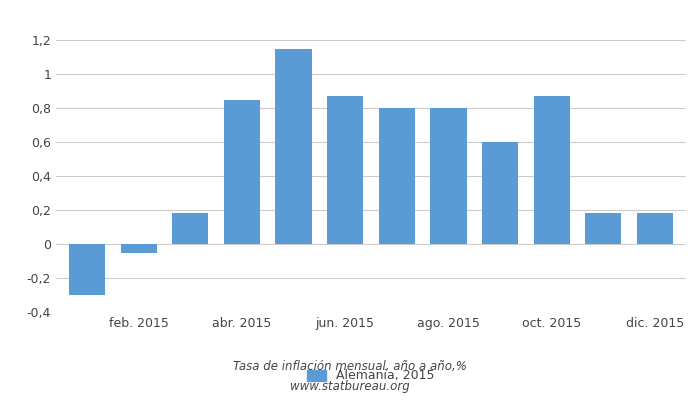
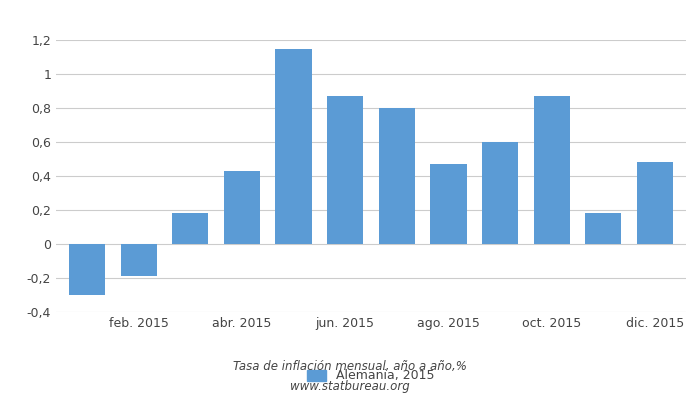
feb. 2015: -0,05 -> -0,19
abr. 2015: 0,85 -> 0,43
ago. 2015: 0,80 -> 0,47
dic. 2015: 0,18 -> 0,48
